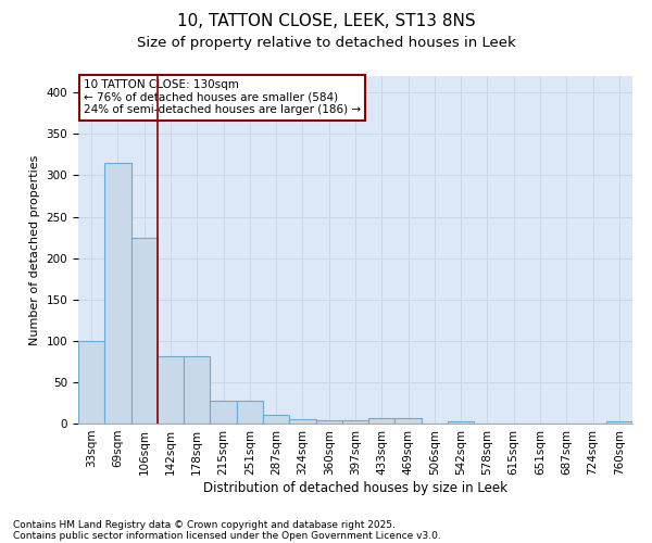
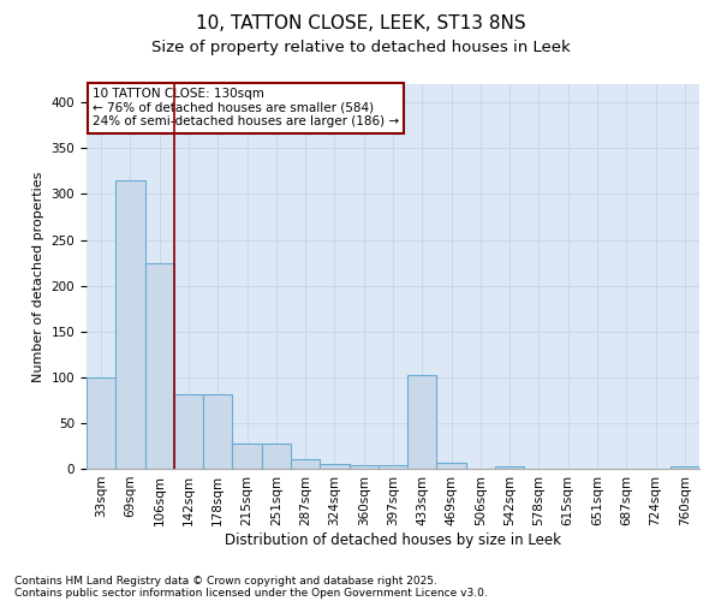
433sqm: 6 -> 102
